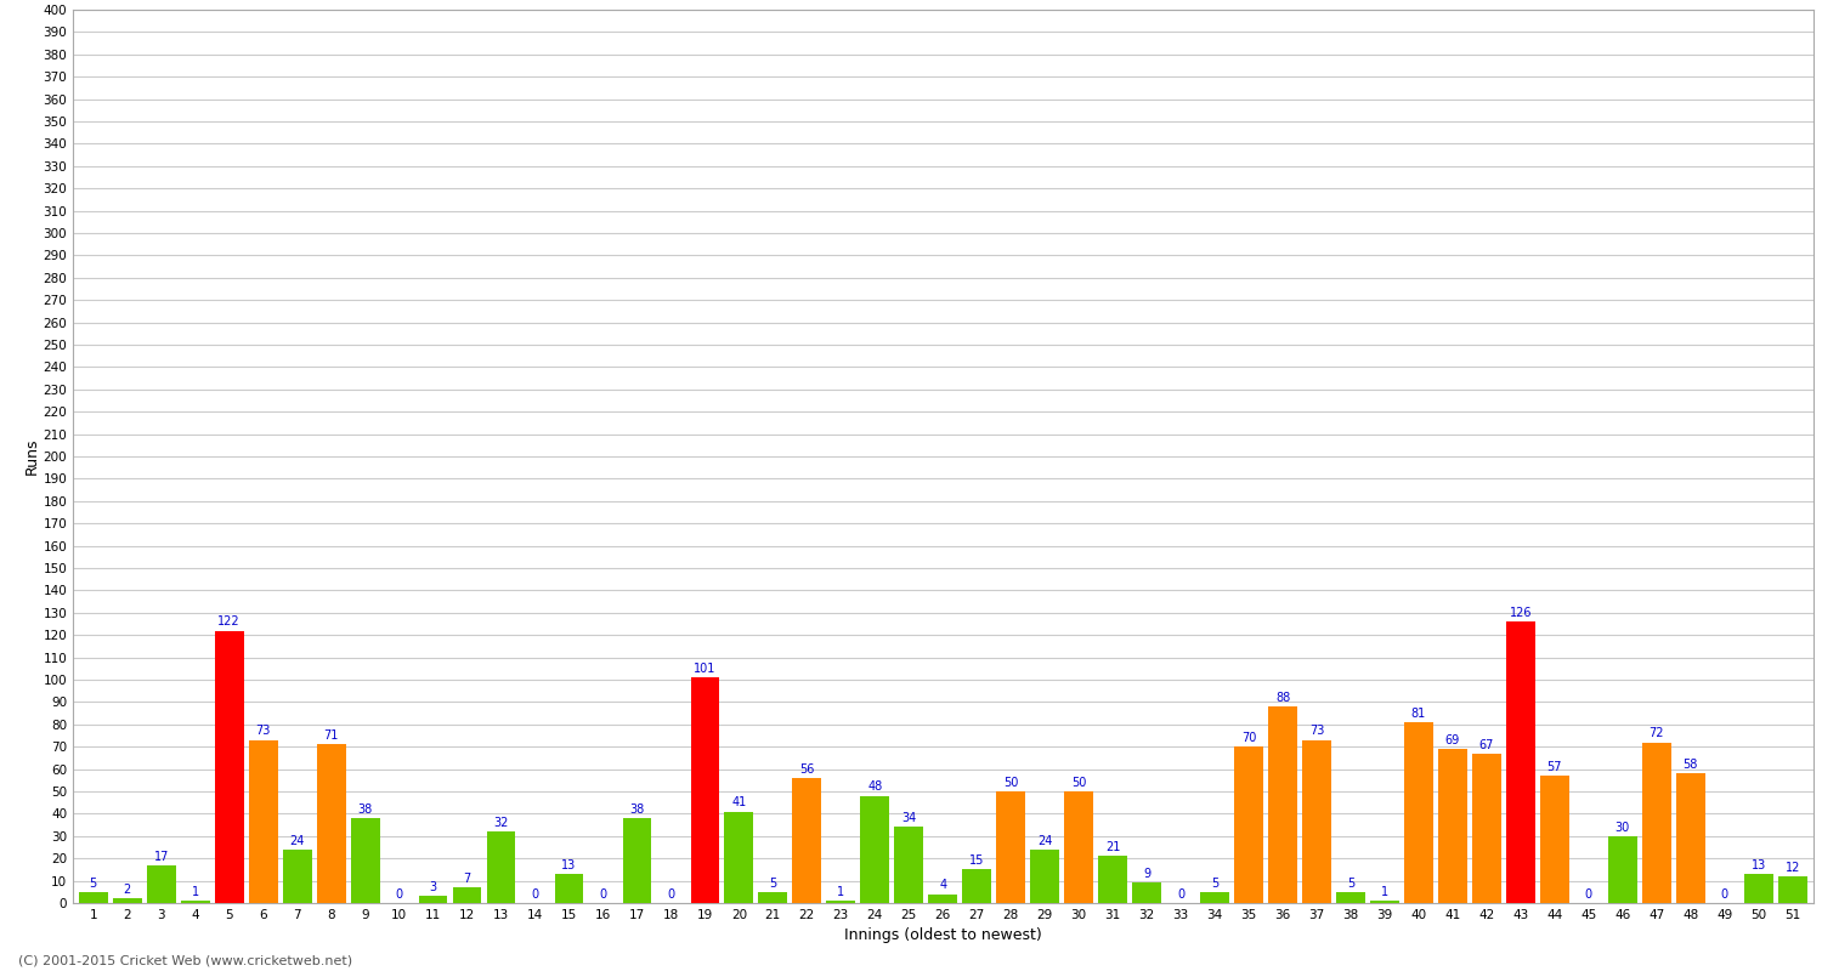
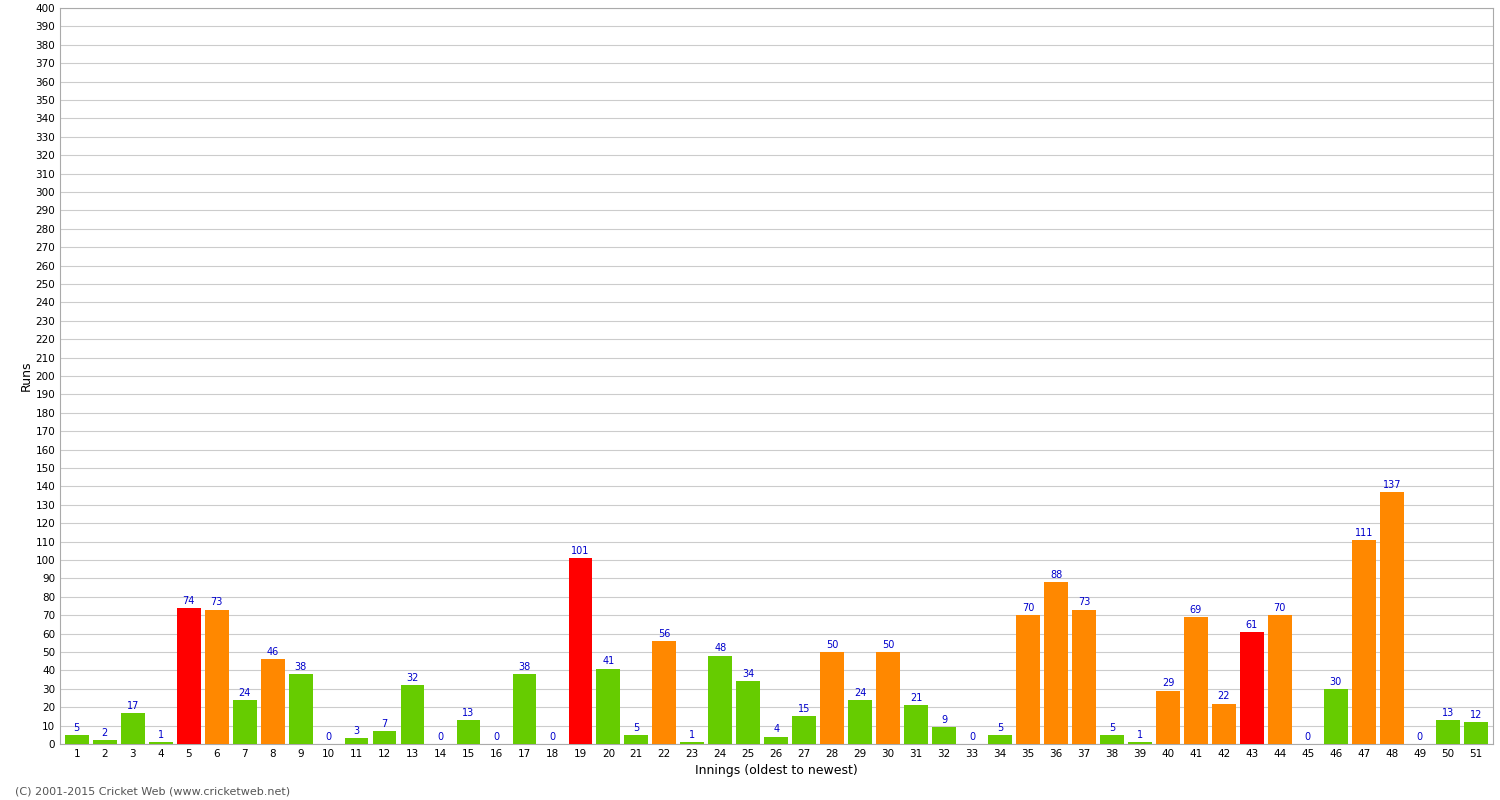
5: 122 -> 74
8: 71 -> 46
40: 81 -> 29
42: 67 -> 22
43: 126 -> 61
44: 57 -> 70
47: 72 -> 111
48: 58 -> 137
